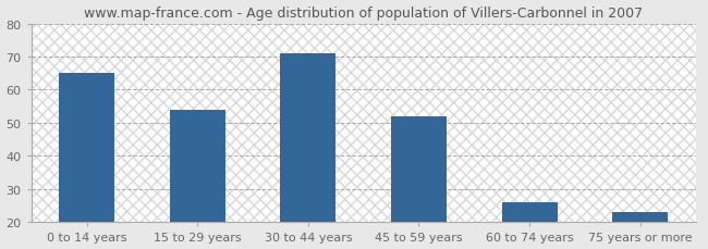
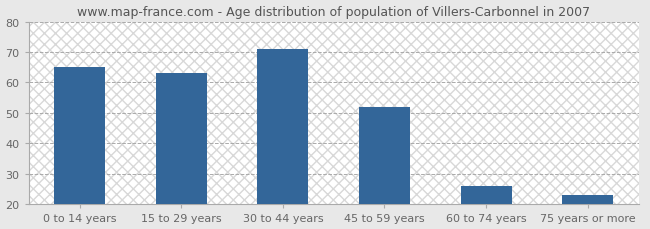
15 to 29 years: 54 -> 63
